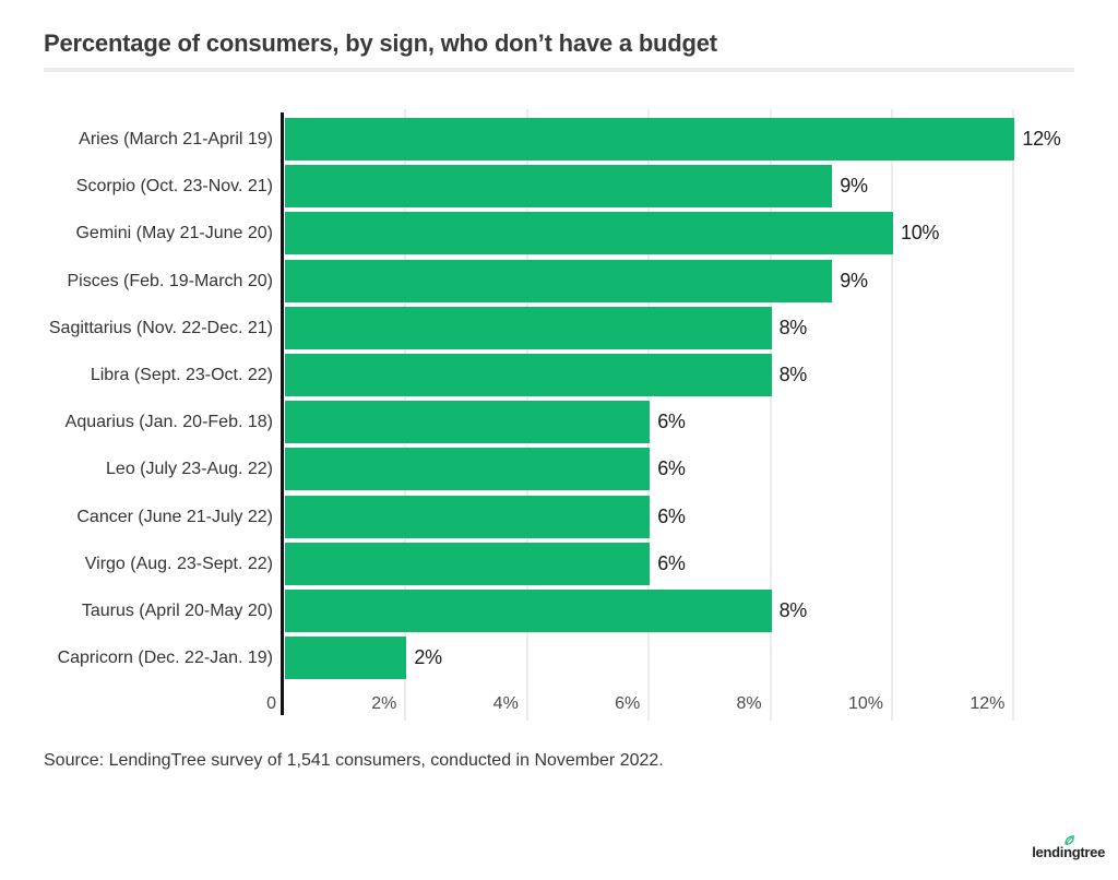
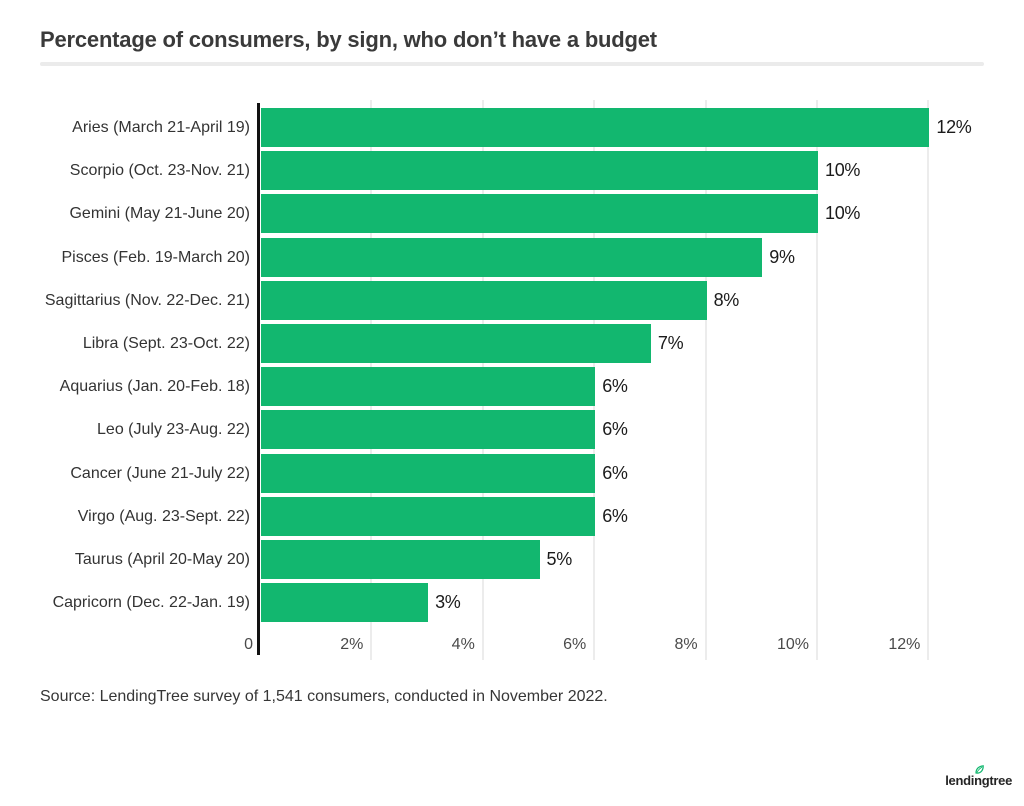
Scorpio (Oct. 23-Nov. 21): 9% -> 10%
Libra (Sept. 23-Oct. 22): 8% -> 7%
Taurus (April 20-May 20): 8% -> 5%
Capricorn (Dec. 22-Jan. 19): 2% -> 3%
